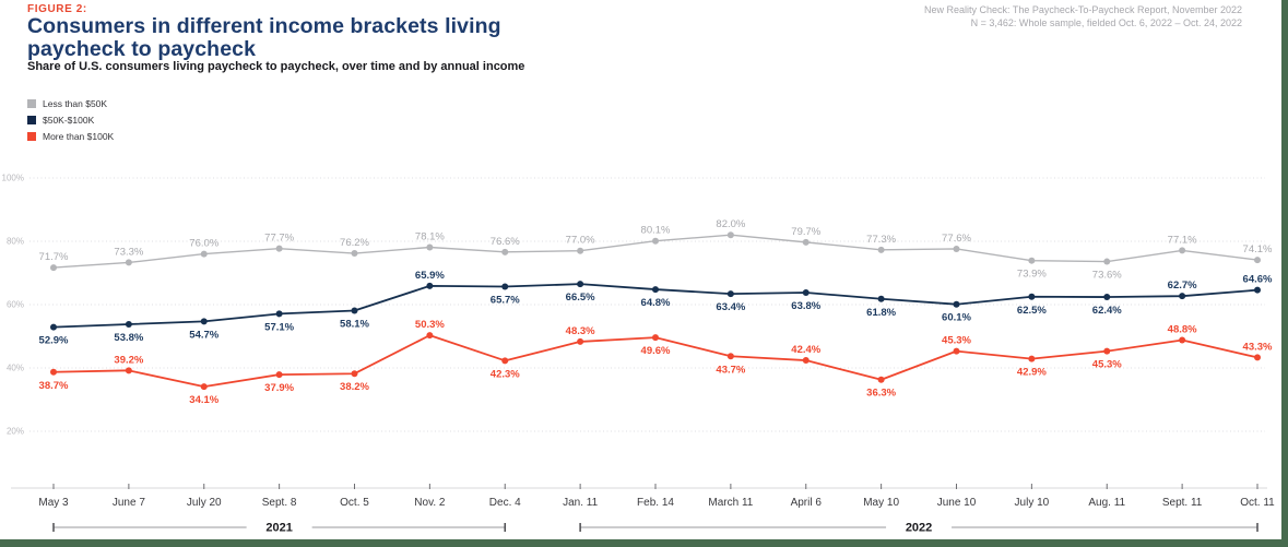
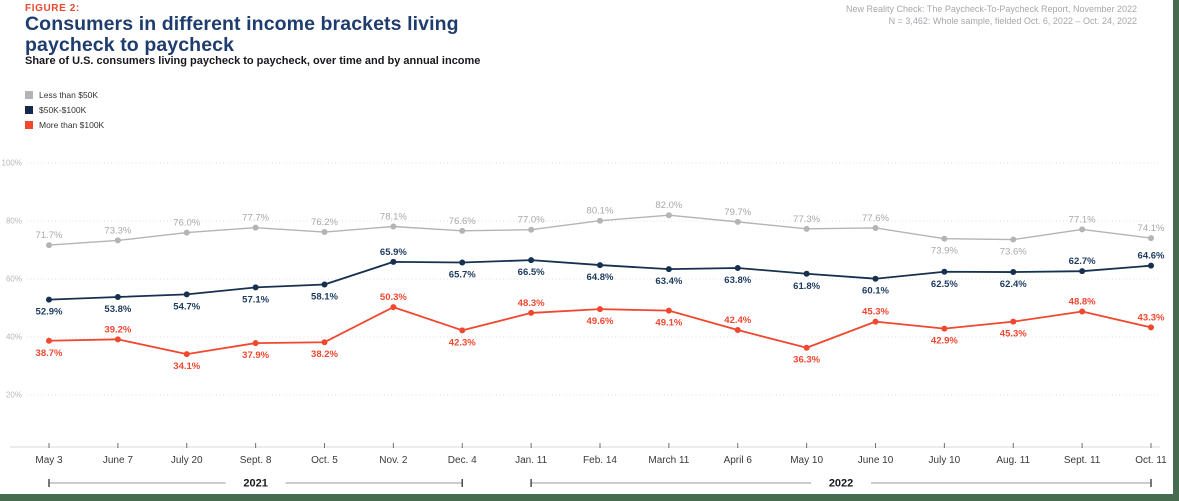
More than $100K/March 11: 43.7% -> 49.1%
